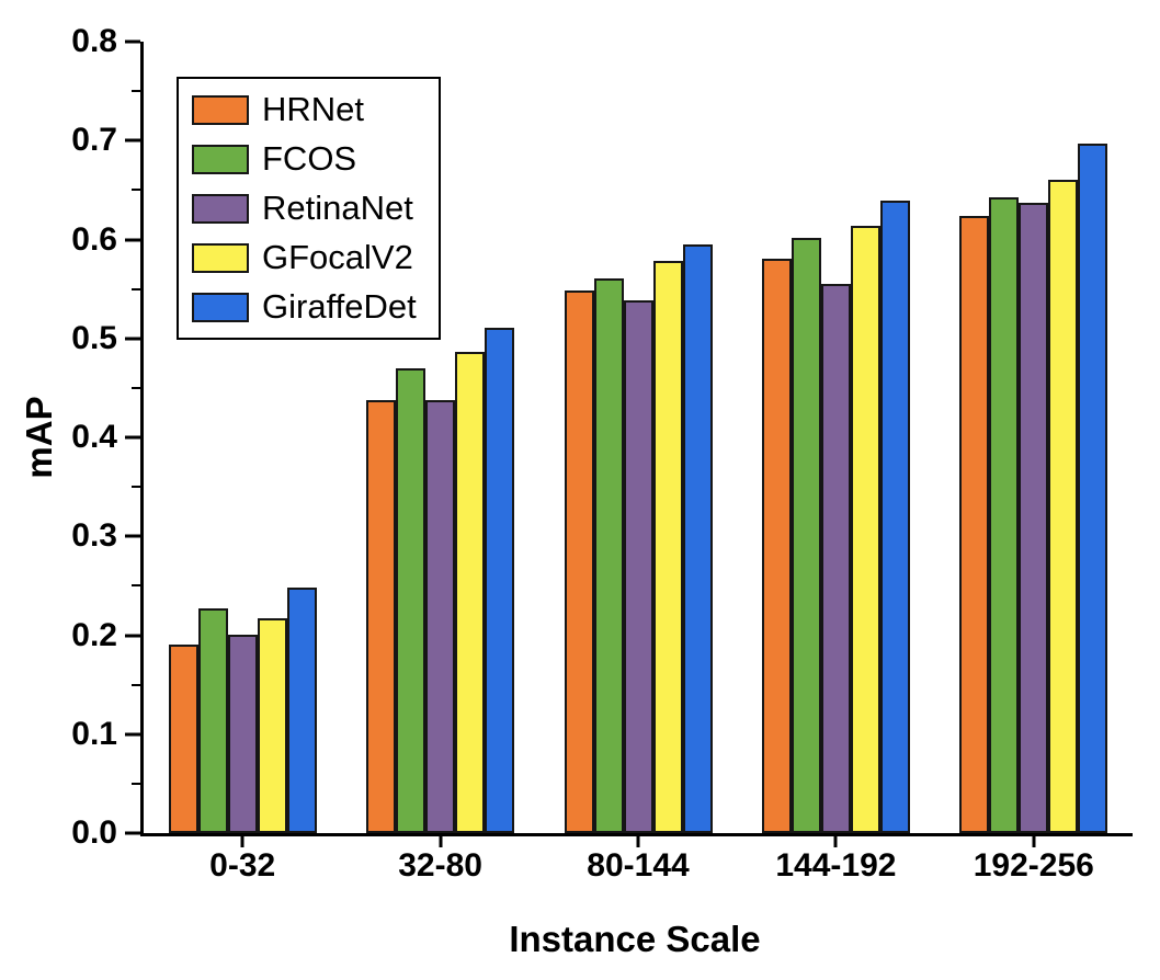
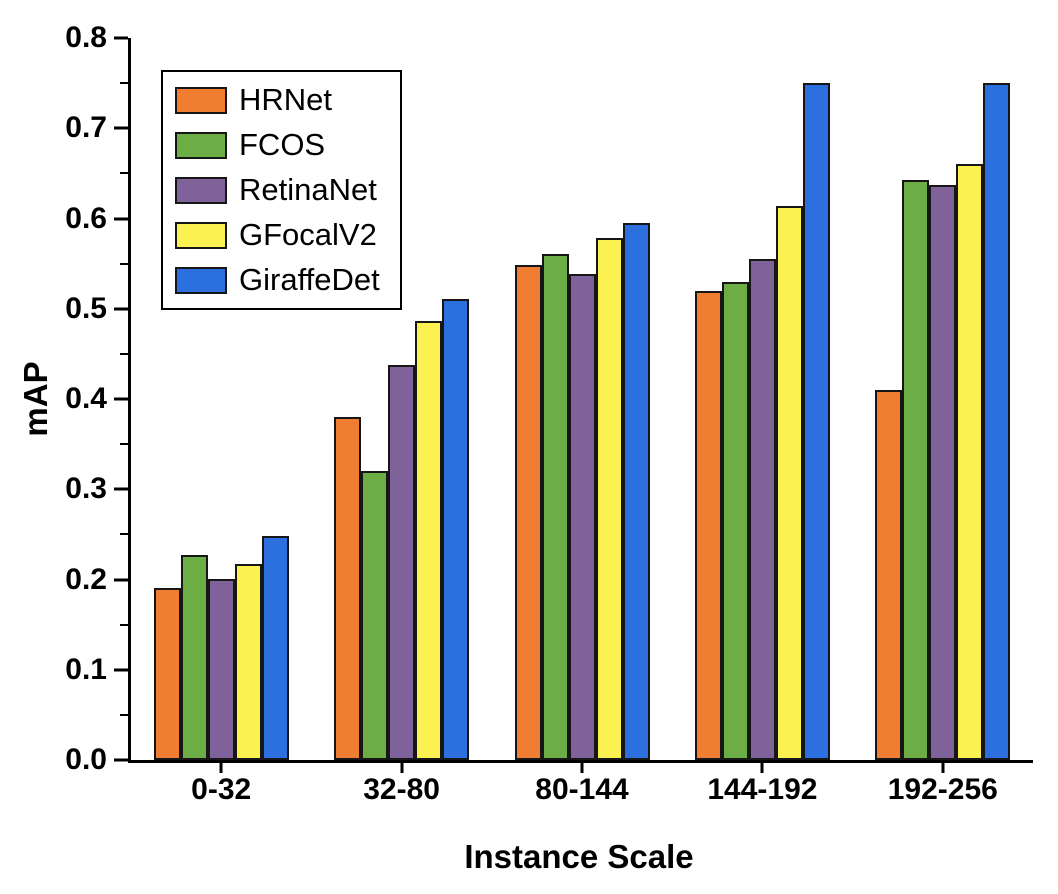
HRNet/32-80: 0.44 -> 0.38
FCOS/32-80: 0.47 -> 0.32
HRNet/144-192: 0.58 -> 0.52
FCOS/144-192: 0.60 -> 0.53
GiraffeDet/144-192: 0.64 -> 0.75
HRNet/192-256: 0.62 -> 0.41
GiraffeDet/192-256: 0.70 -> 0.75
